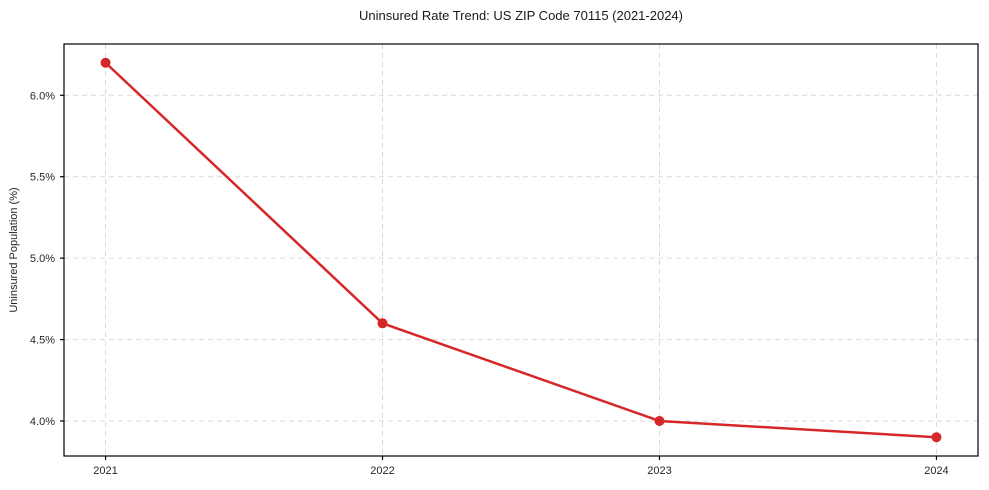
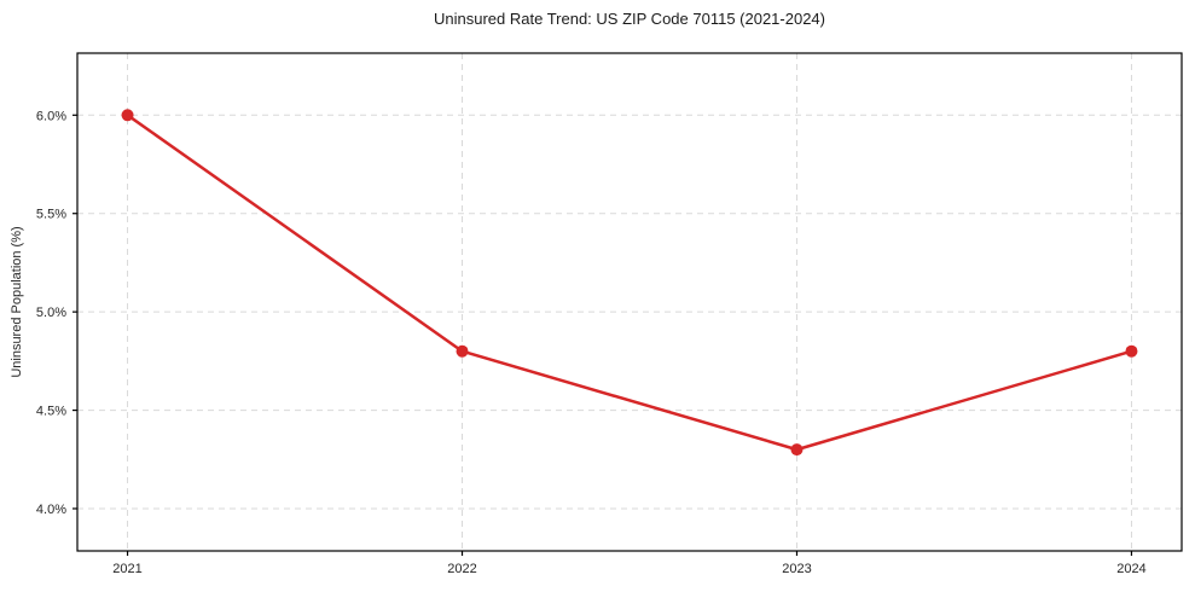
2021: 6.2% -> 6.0%
2022: 4.6% -> 4.8%
2023: 4.0% -> 4.3%
2024: 3.9% -> 4.8%
